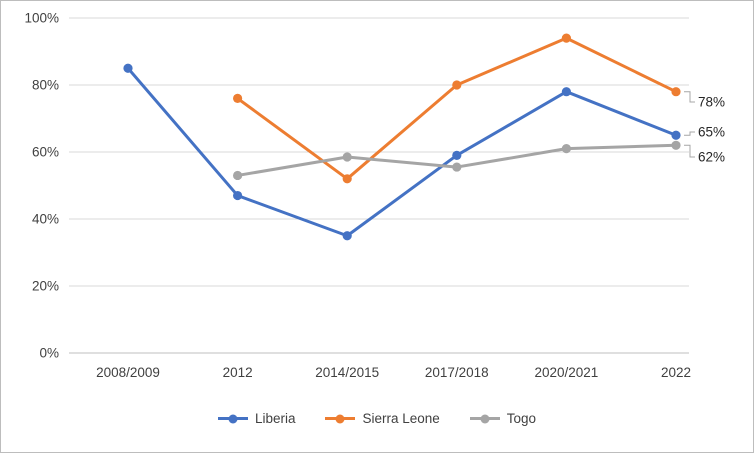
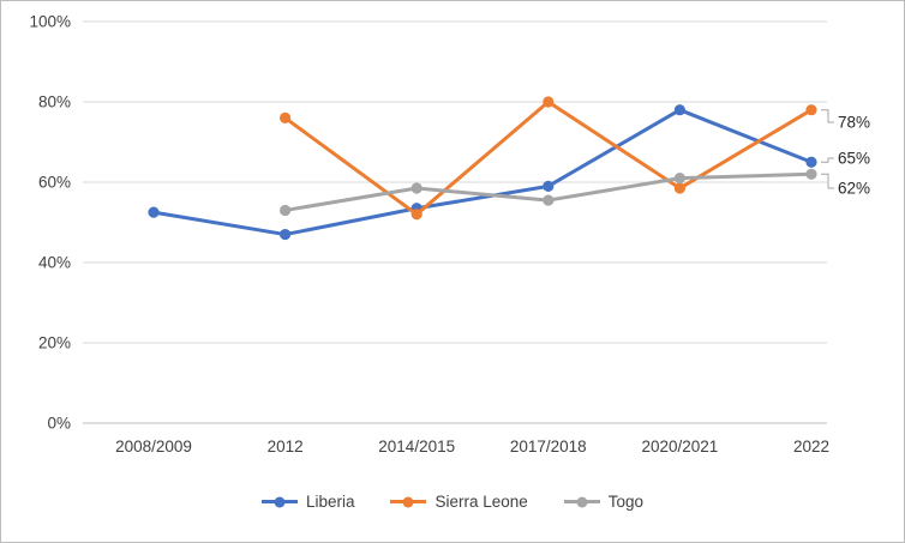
Liberia/2008/2009: 85% -> 52%
Liberia/2014/2015: 35% -> 54%
Sierra Leone/2020/2021: 94% -> 58%
